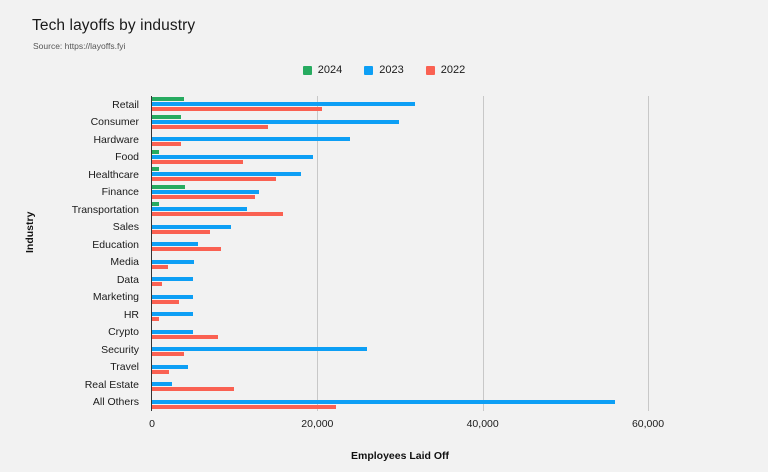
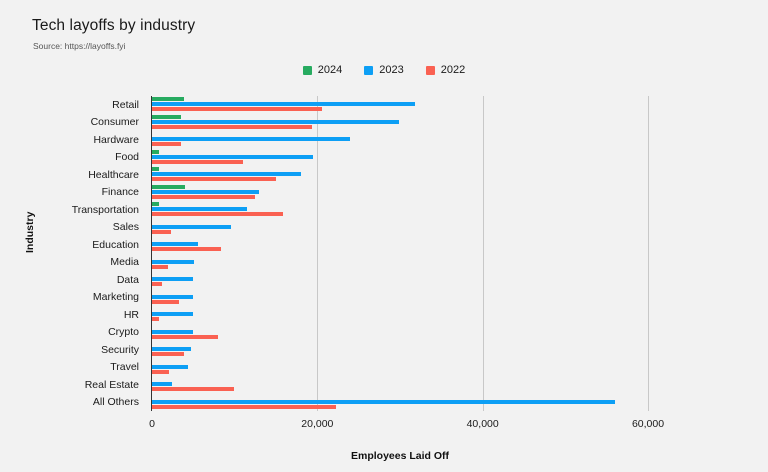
2022/Consumer: 14000 -> 19000
2022/Sales: 7000 -> 2000
2023/Security: 26000 -> 5000
